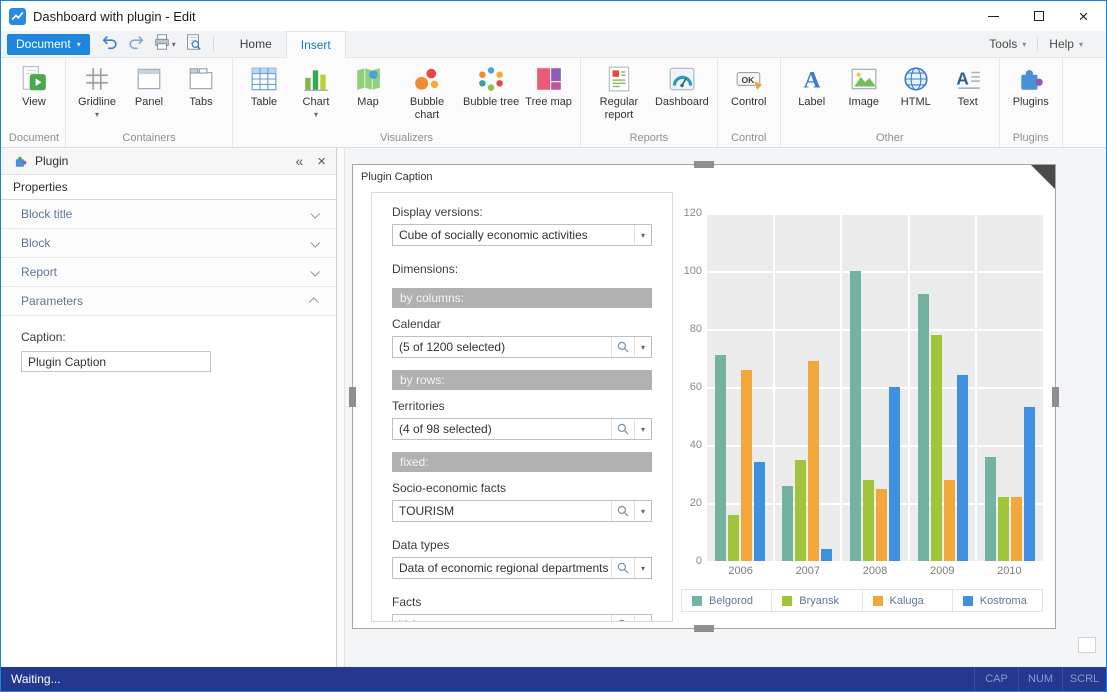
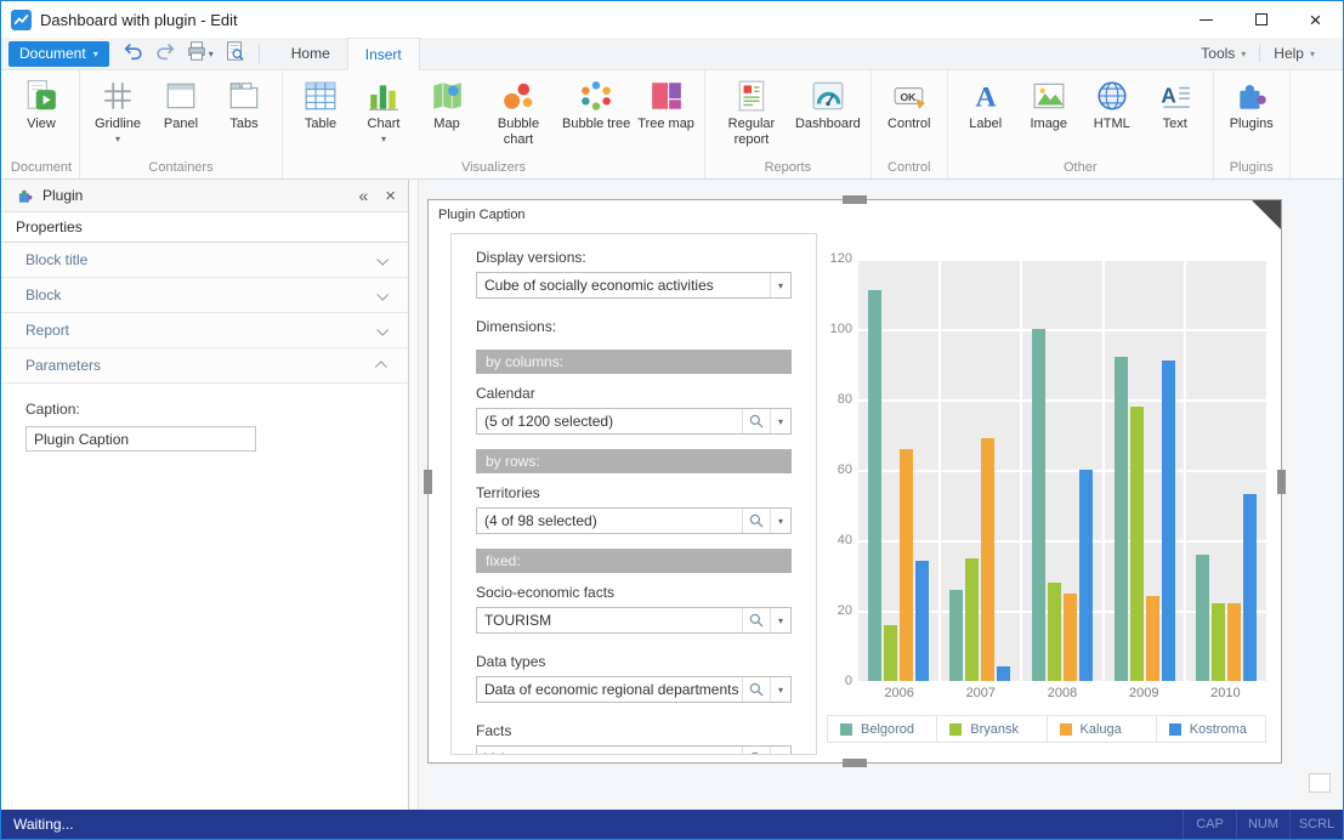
Belgorod/2006: 71 -> 111
Kaluga/2009: 28 -> 24
Kostroma/2009: 64 -> 91
